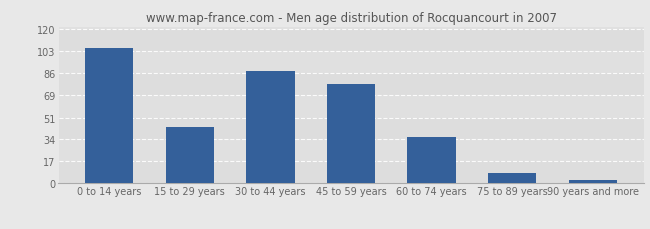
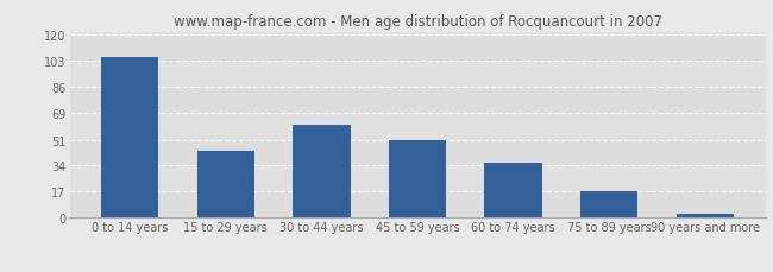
30 to 44 years: 87 -> 61
45 to 59 years: 77 -> 51
75 to 89 years: 8 -> 17
